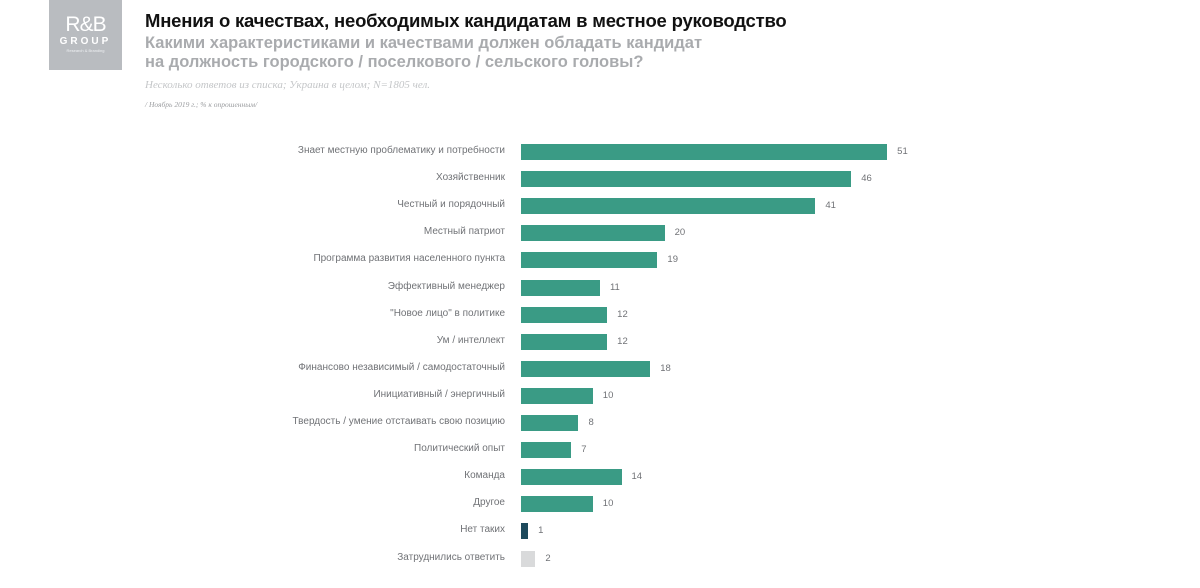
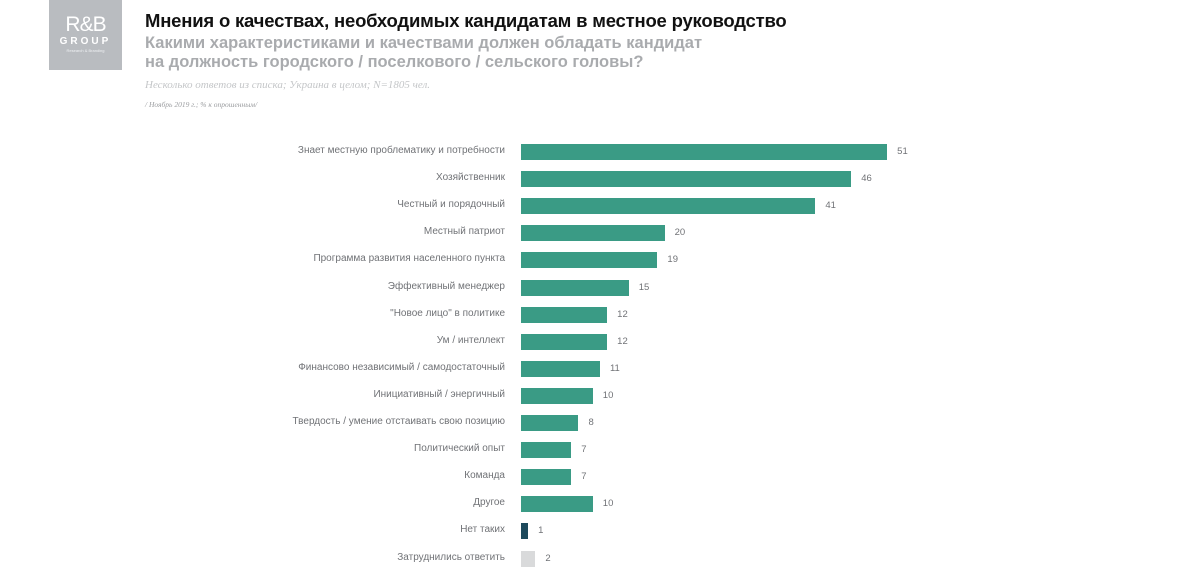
Эффективный менеджер: 11 -> 15
Финансово независимый / самодостаточный: 18 -> 11
Команда: 14 -> 7
